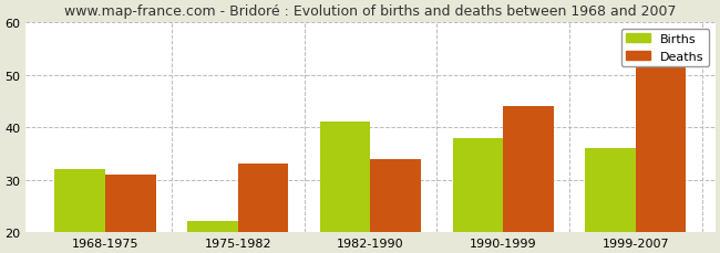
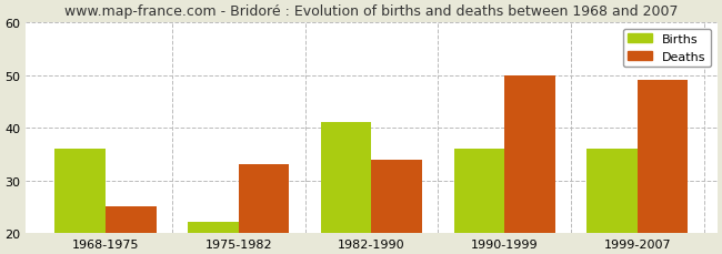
Births/1968-1975: 32 -> 36
Deaths/1968-1975: 31 -> 25
Births/1990-1999: 38 -> 36
Deaths/1990-1999: 44 -> 50
Deaths/1999-2007: 52 -> 49
